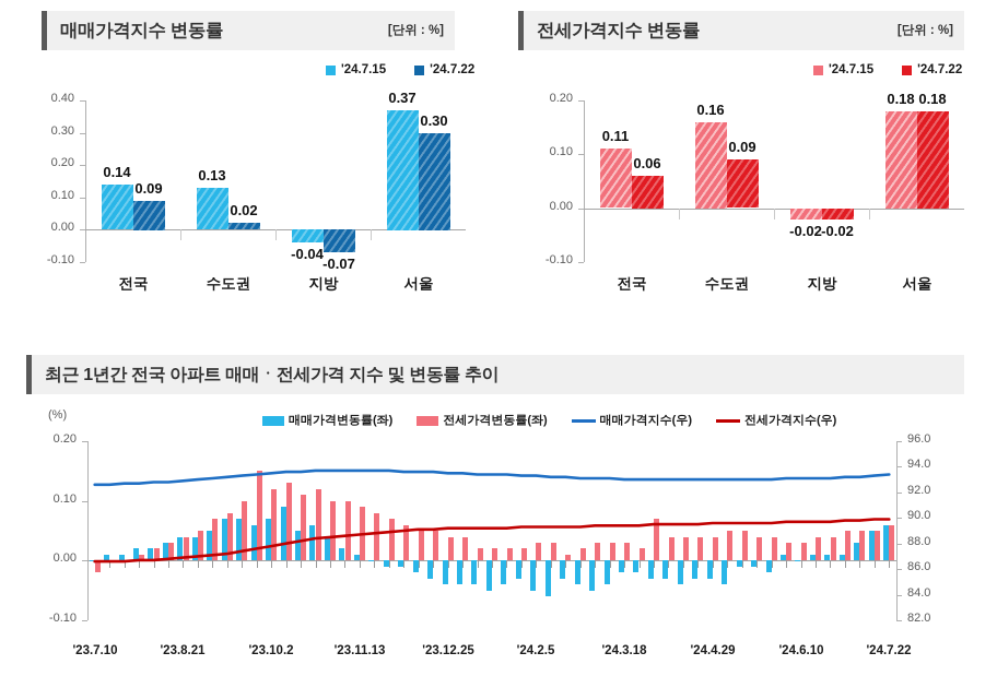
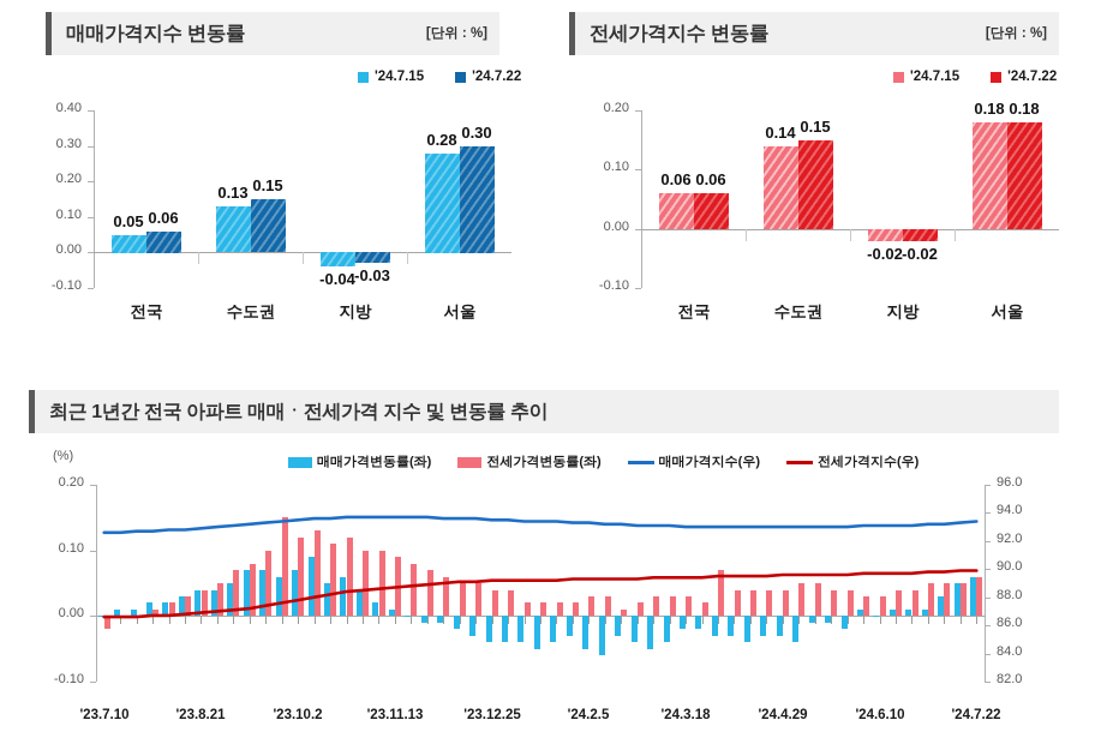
매매가격지수 변동률/'24.7.15/전국: 0.14 -> 0.05
매매가격지수 변동률/'24.7.22/전국: 0.09 -> 0.06
매매가격지수 변동률/'24.7.22/수도권: 0.02 -> 0.15
매매가격지수 변동률/'24.7.22/지방: -0.07 -> -0.03
매매가격지수 변동률/'24.7.15/서울: 0.37 -> 0.28
전세가격지수 변동률/'24.7.15/전국: 0.11 -> 0.06
전세가격지수 변동률/'24.7.15/수도권: 0.16 -> 0.14
전세가격지수 변동률/'24.7.22/수도권: 0.09 -> 0.15
